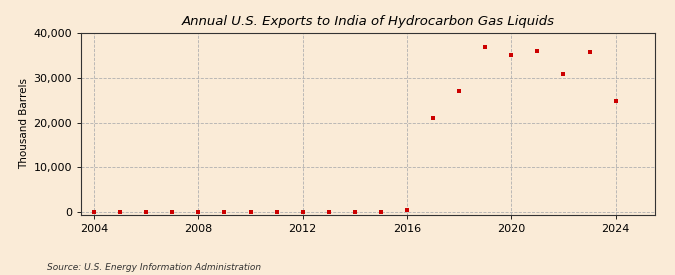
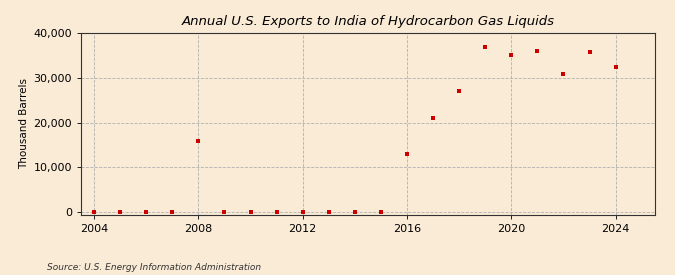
2008: 100 -> 16,000
2016: 600 -> 13,000
2024: 24,800 -> 32,500
